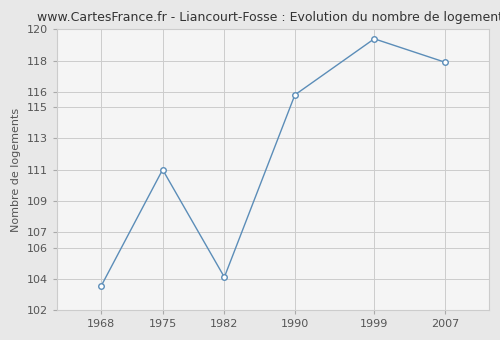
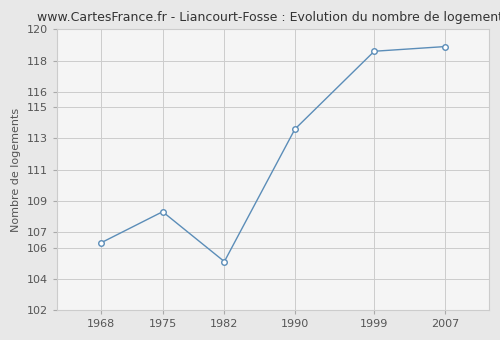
1968: 103.5 -> 106.3
1975: 111.0 -> 108.3
1982: 104.1 -> 105.1
1990: 115.8 -> 113.6
1999: 119.4 -> 118.6
2007: 117.9 -> 118.9
